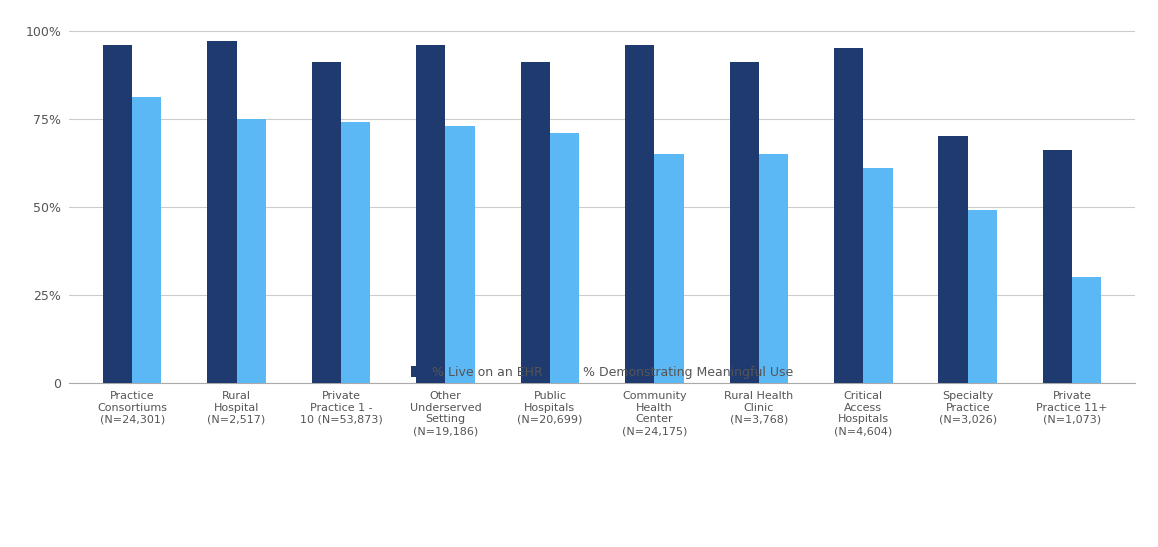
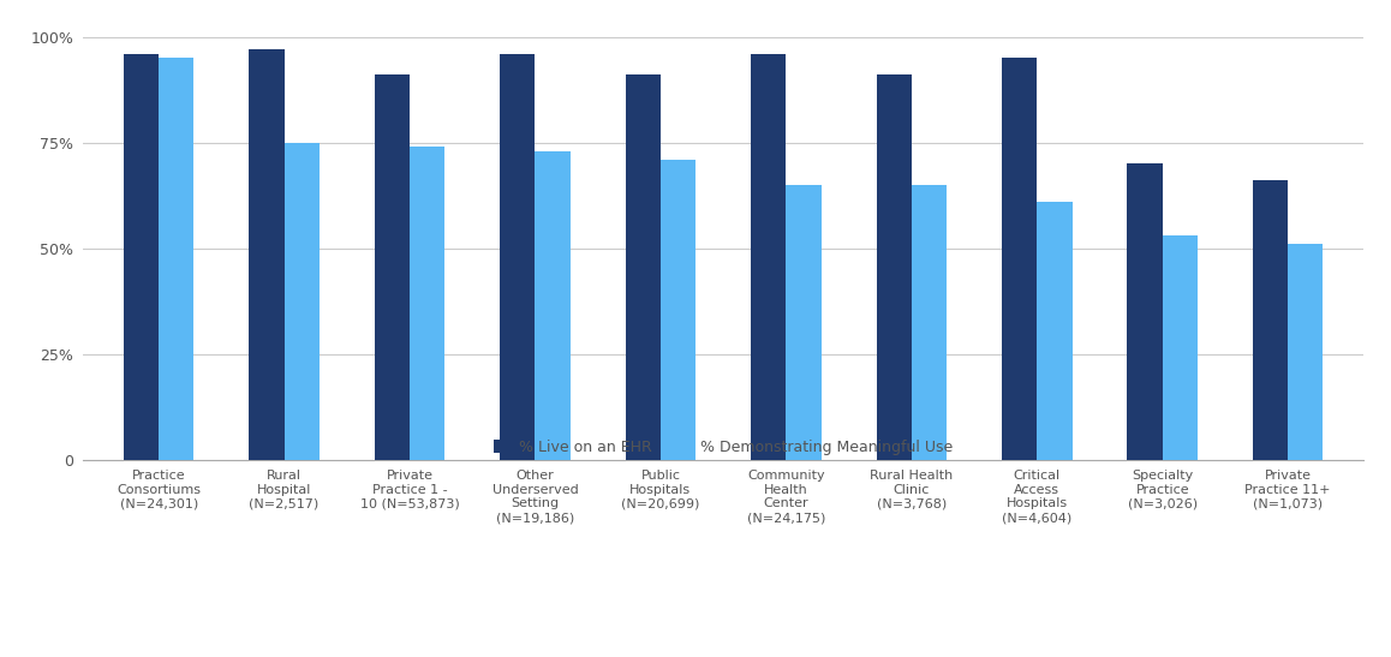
% Demonstrating Meaningful Use/Practice Consortiums (N=24,301): 81% -> 95%
% Demonstrating Meaningful Use/Specialty Practice (N=3,026): 49% -> 53%
% Demonstrating Meaningful Use/Private Practice 11+ (N=1,073): 30% -> 51%
